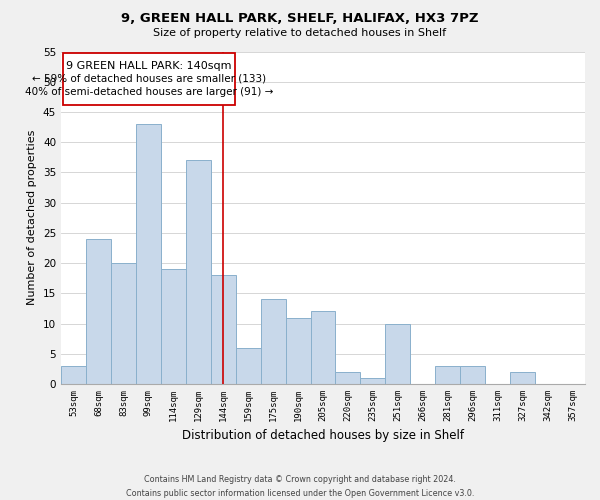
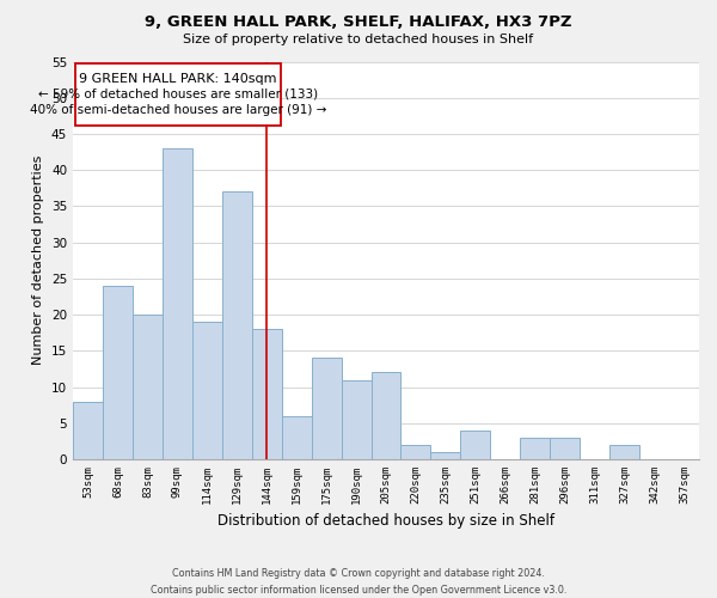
53sqm: 3 -> 8
251sqm: 10 -> 4
